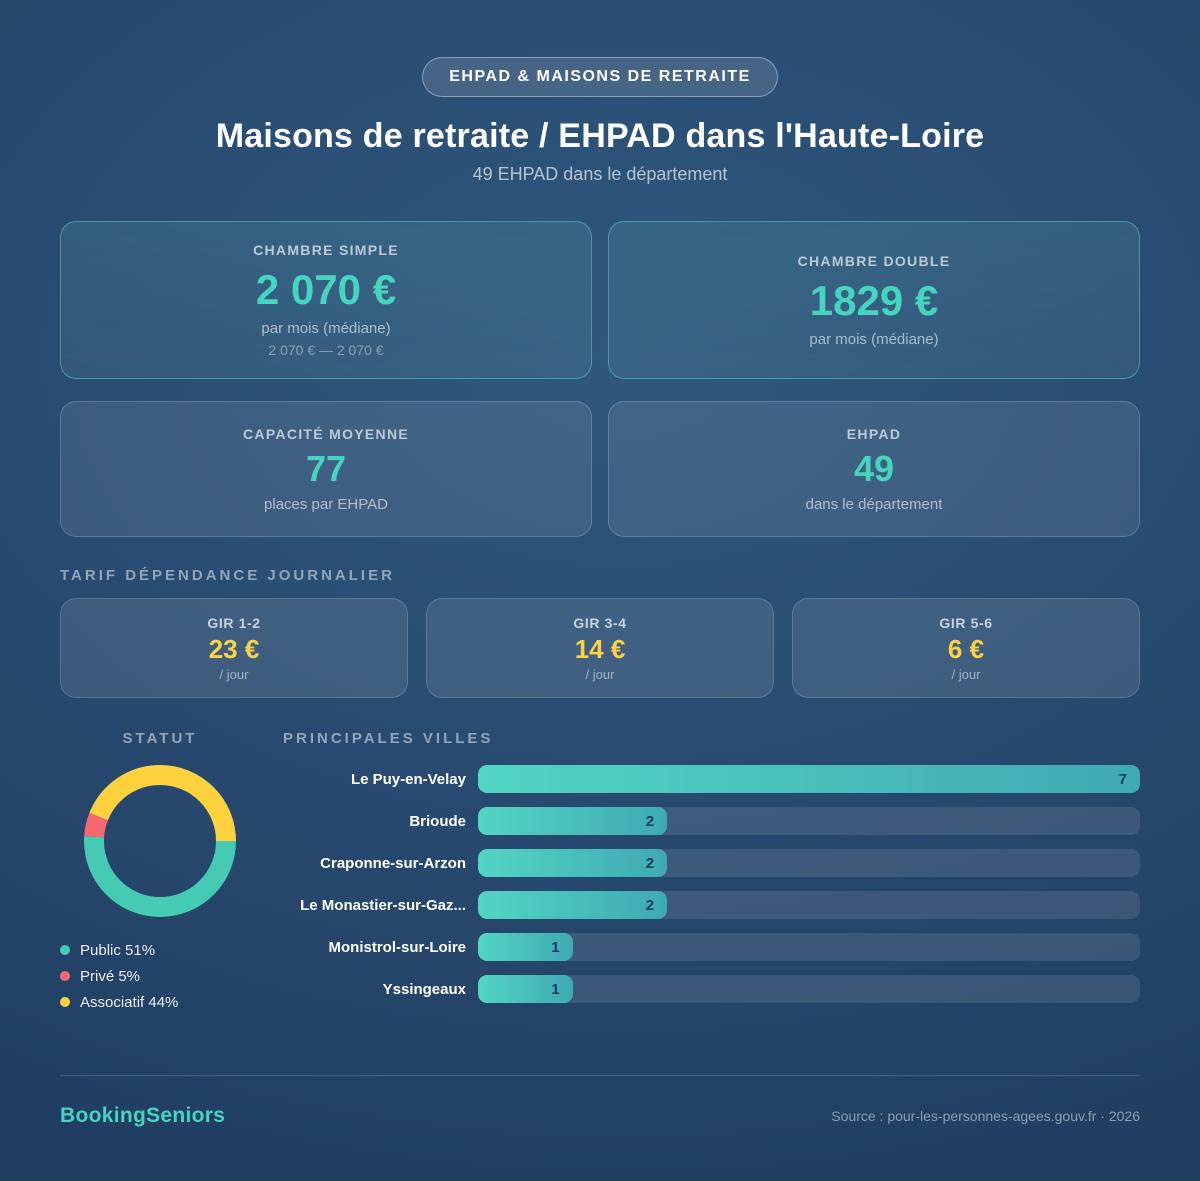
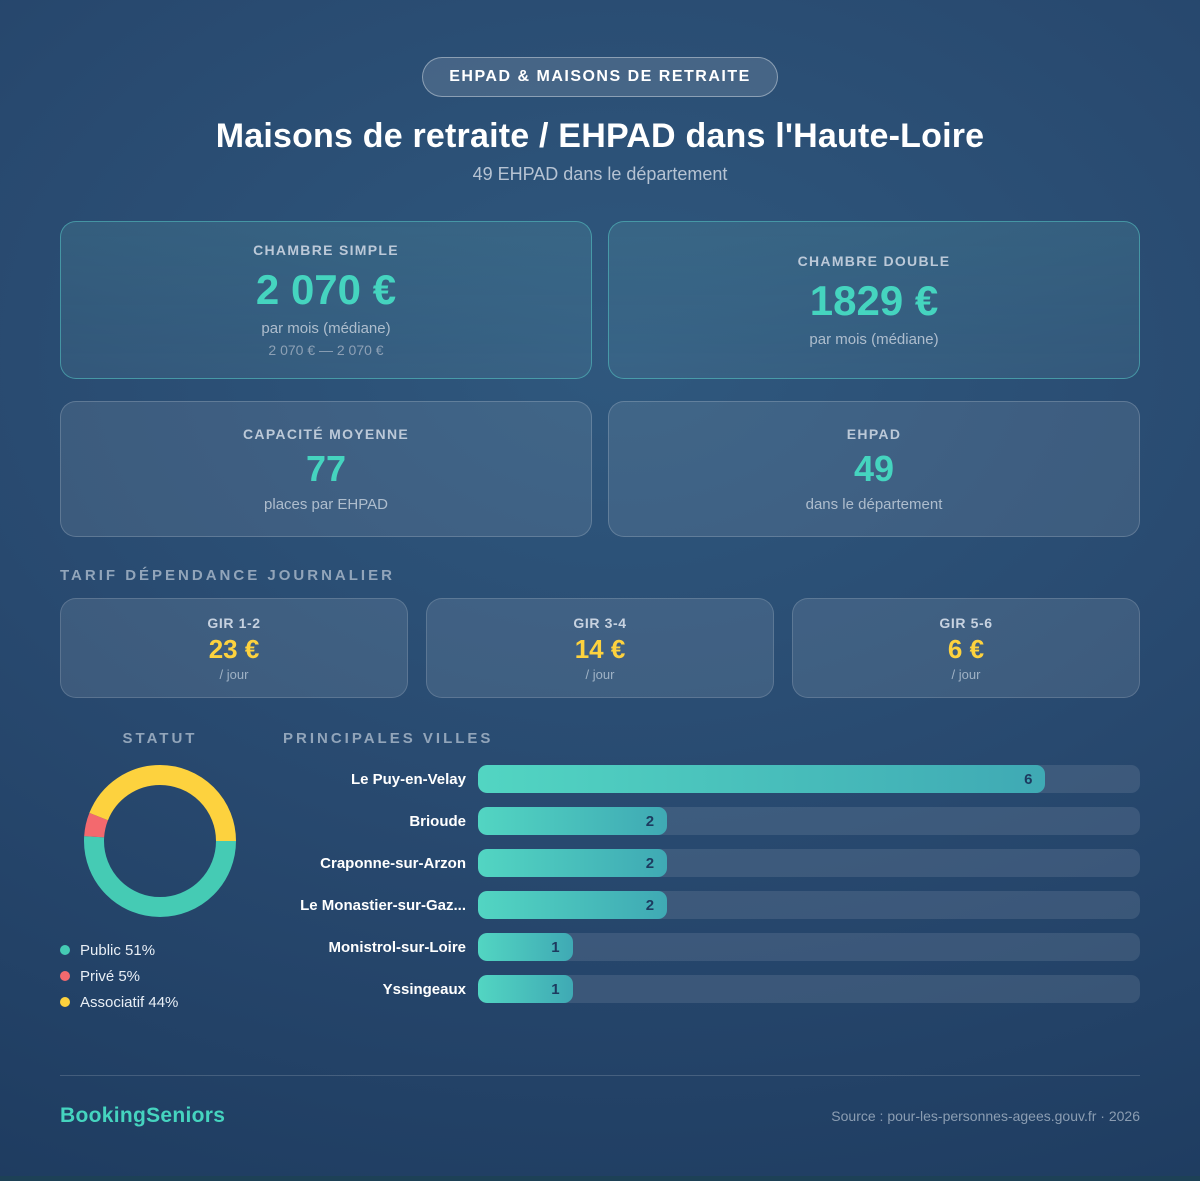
PRINCIPALES VILLES/Le Puy-en-Velay: 7 -> 6
